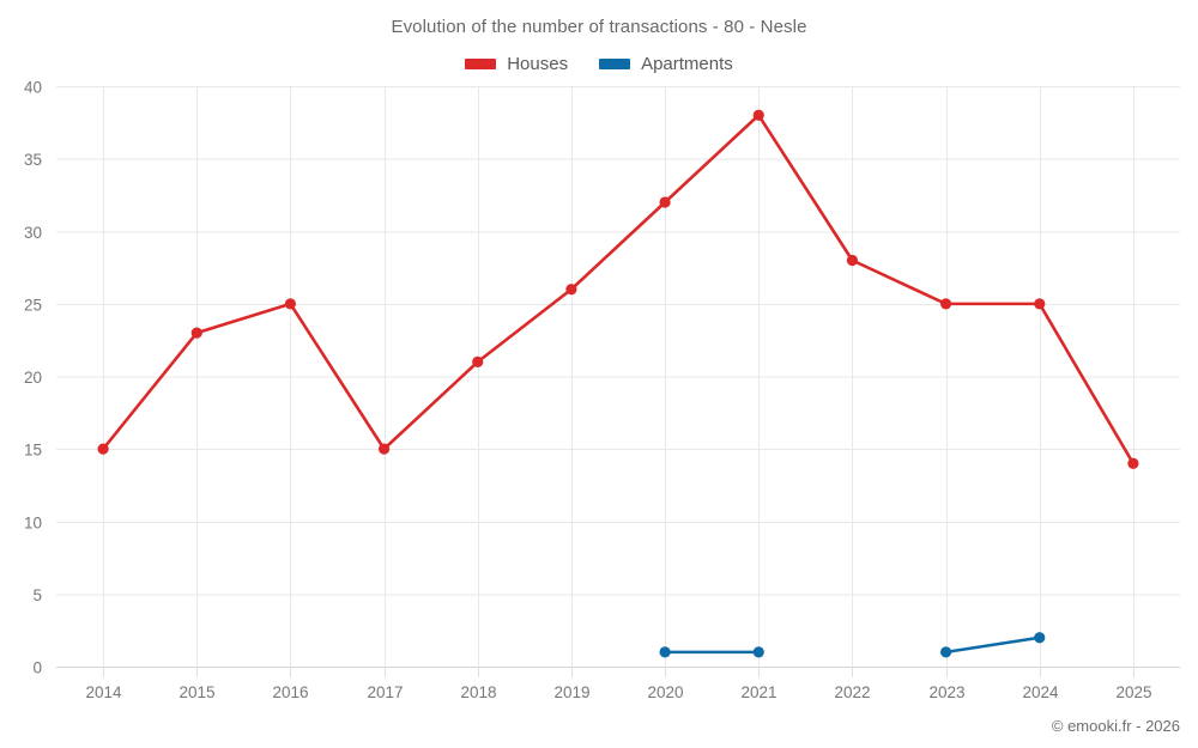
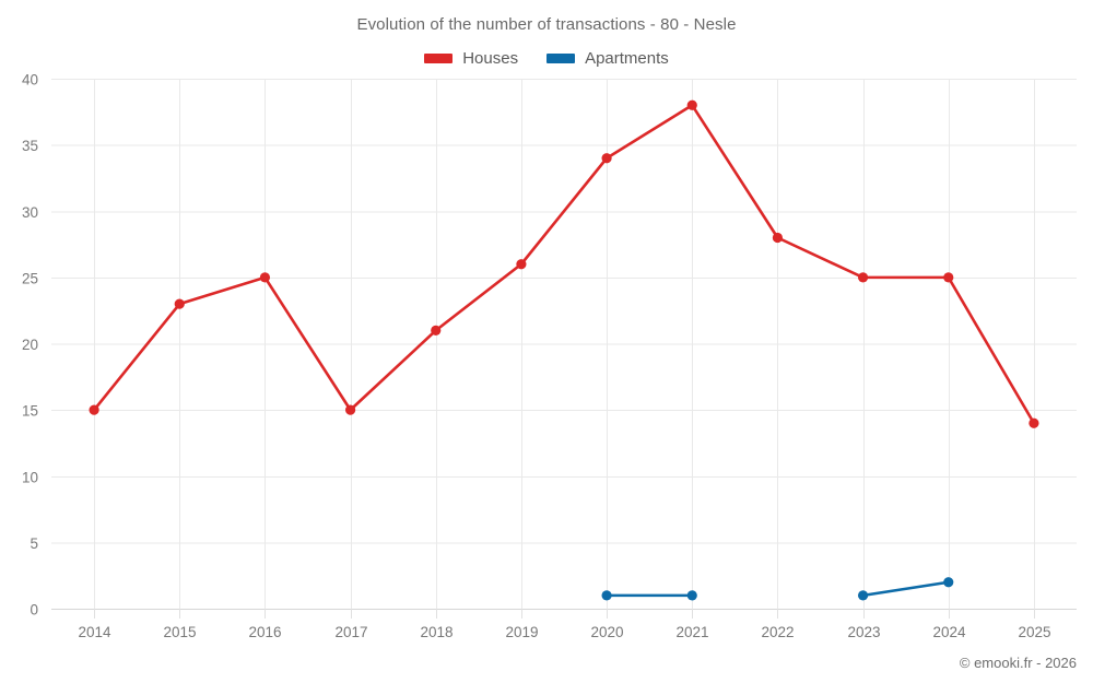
Houses/2020: 32 -> 34
